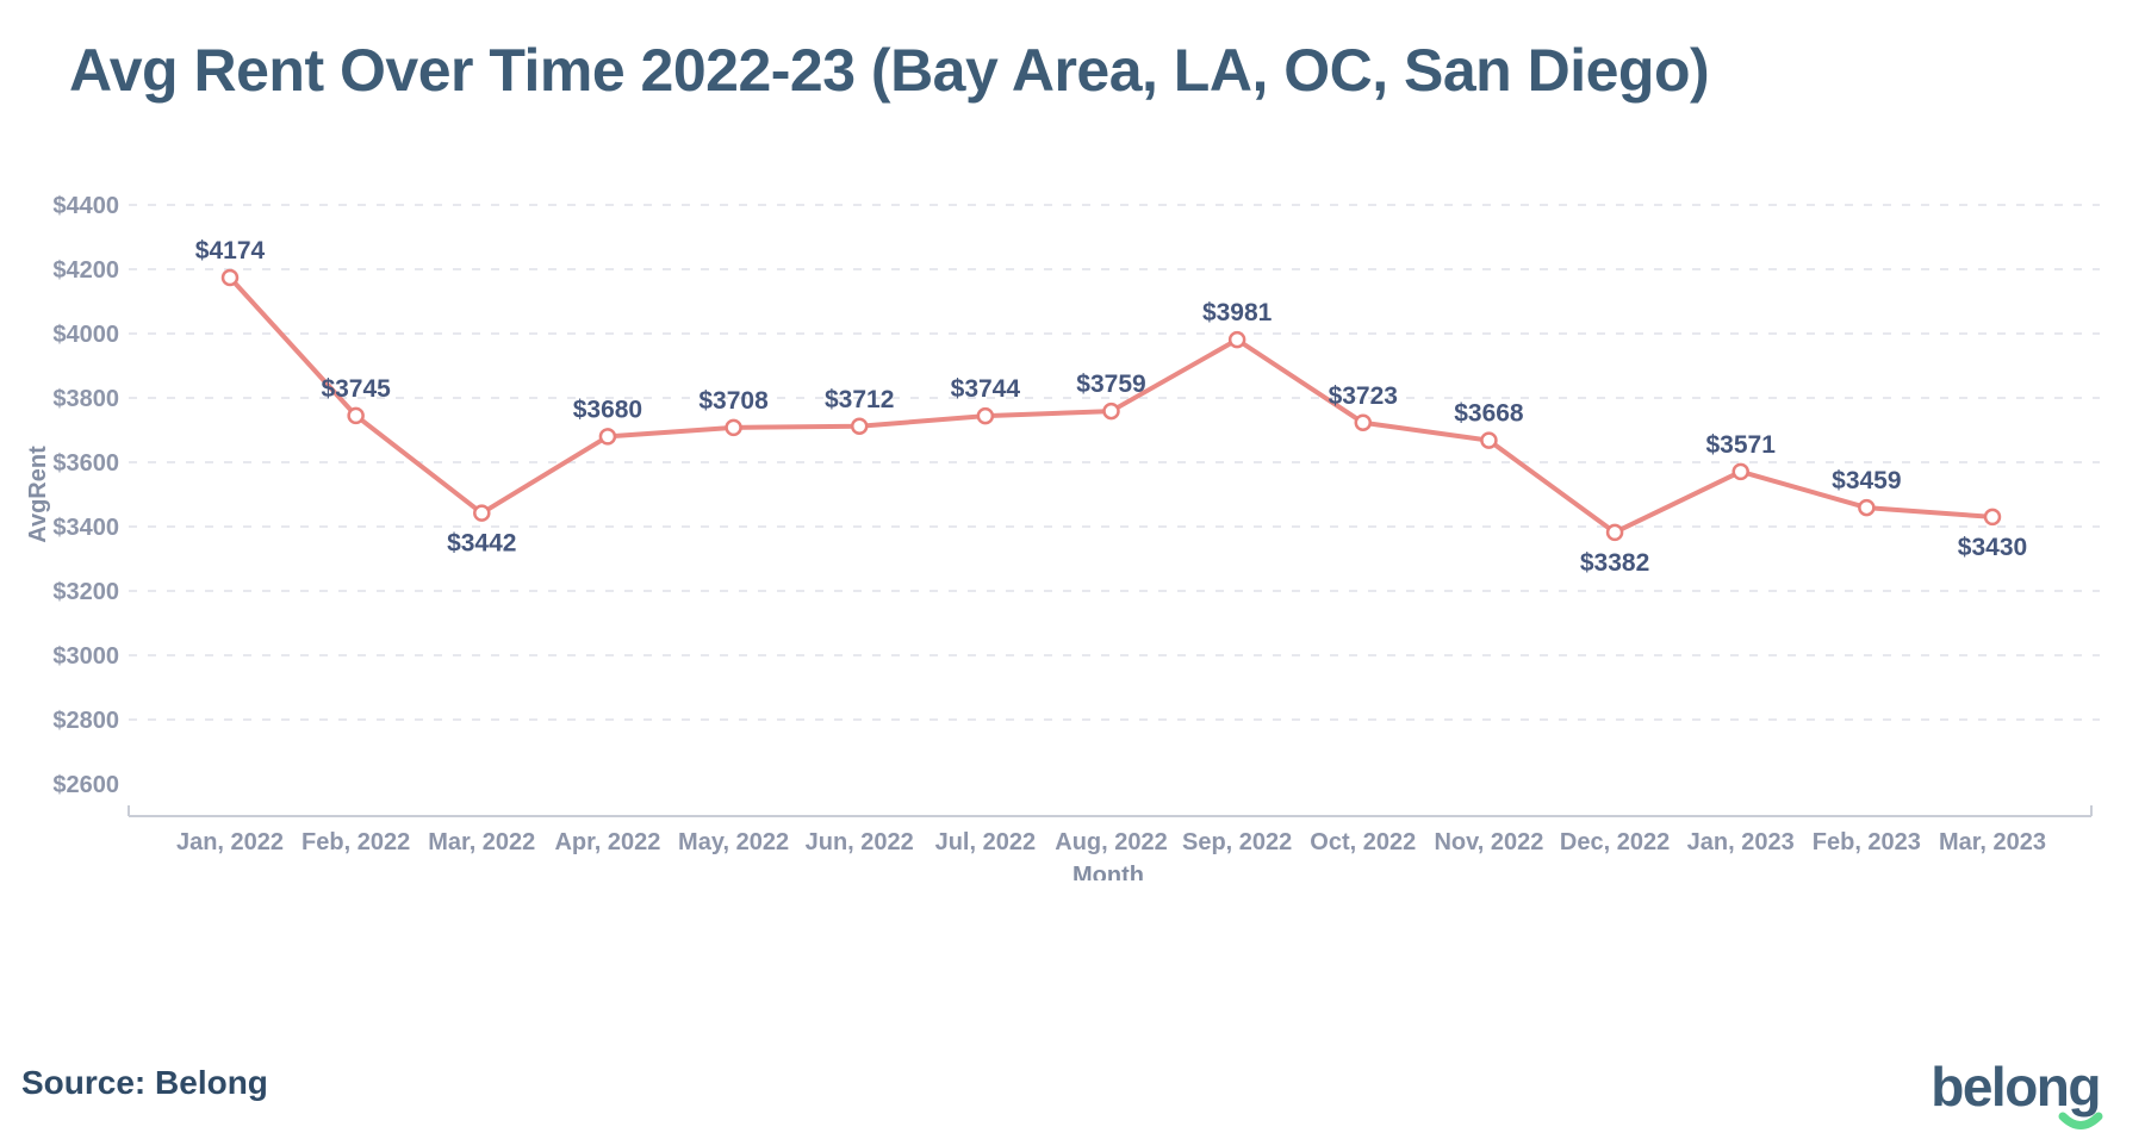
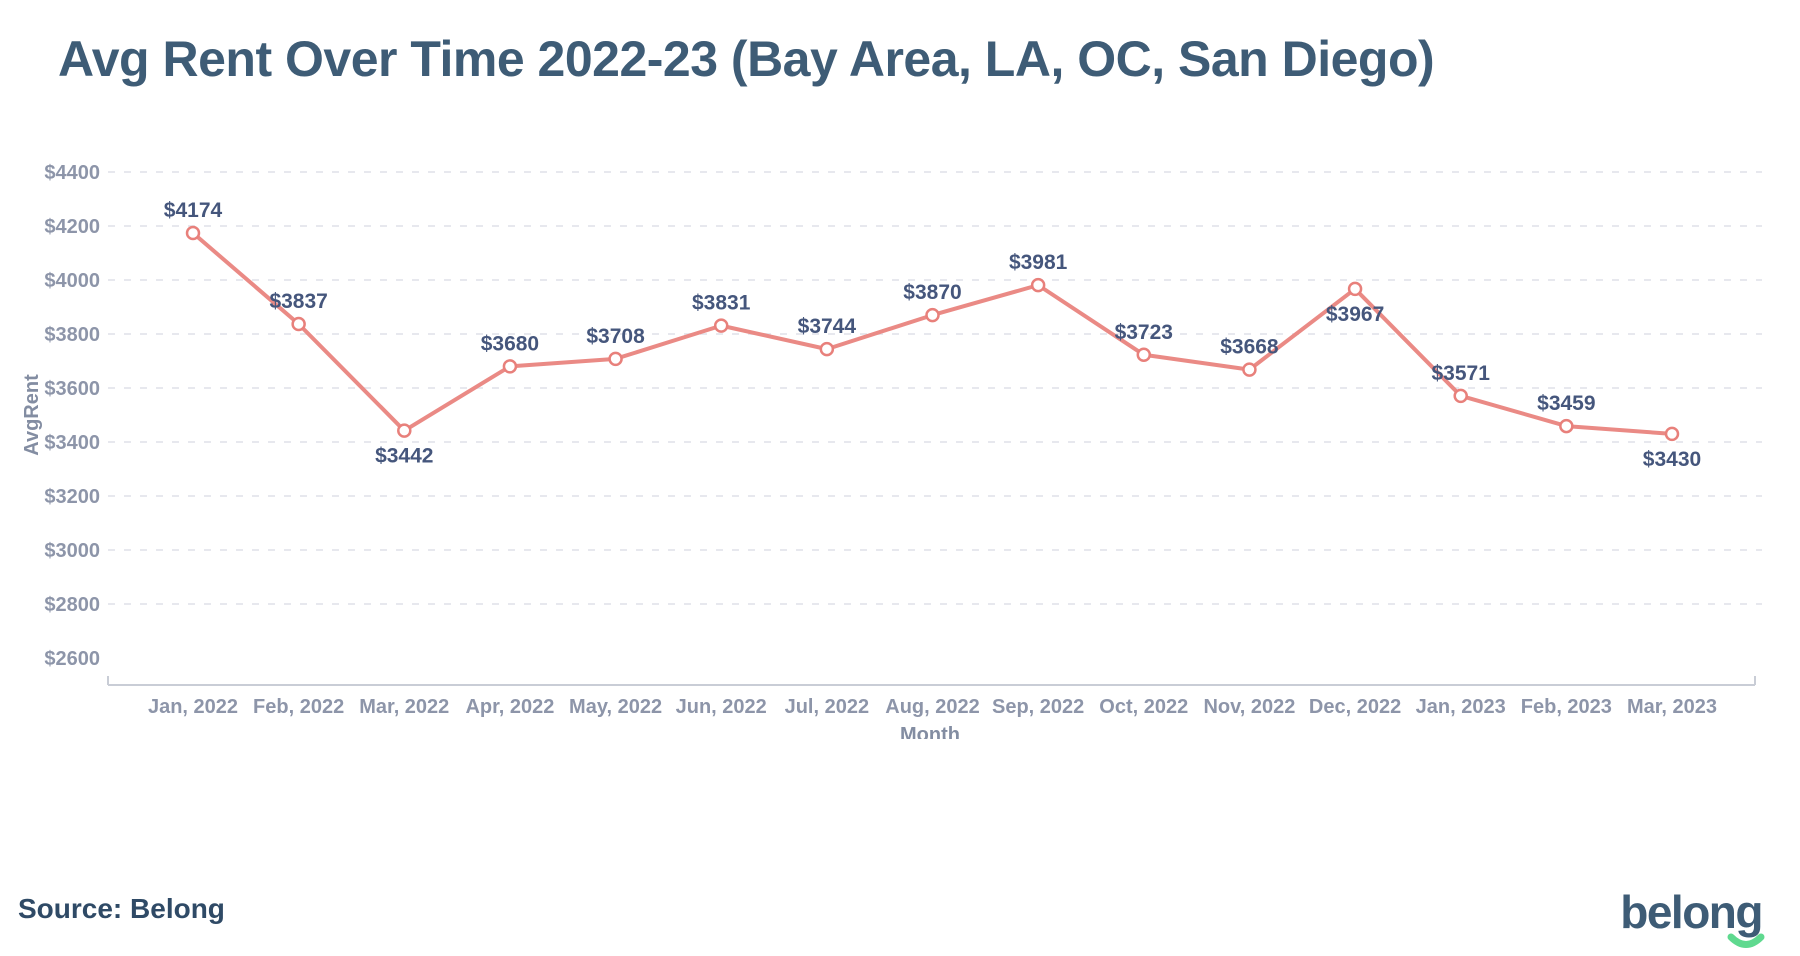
Feb, 2022: $3745 -> $3837
Jun, 2022: $3712 -> $3831
Aug, 2022: $3759 -> $3870
Dec, 2022: $3382 -> $3967
